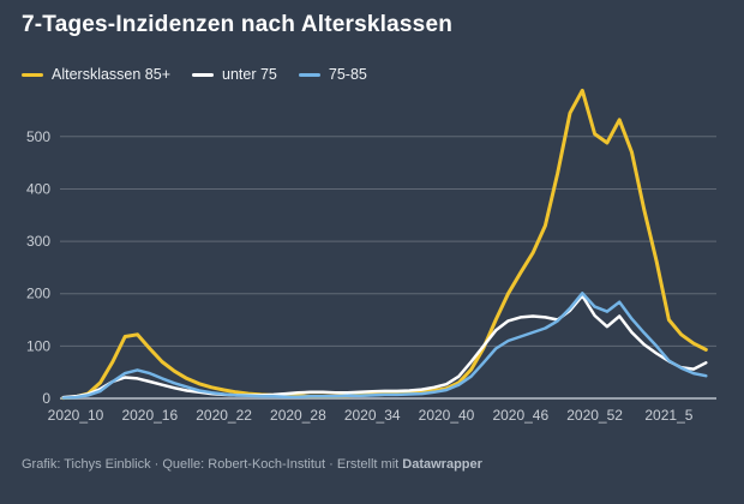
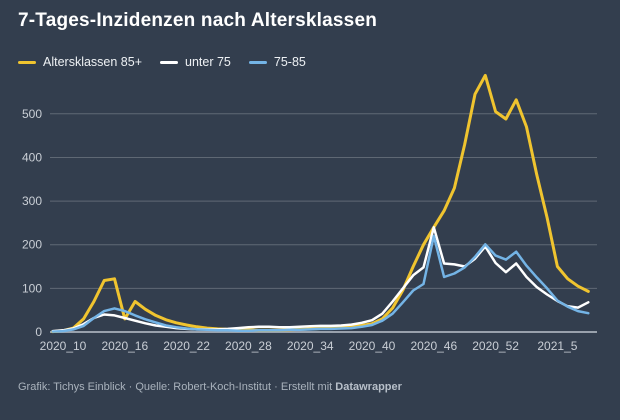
Altersklassen 85+/2020_16: 100 -> 30
unter 75/2020_46: 160 -> 240
75-85/2020_46: 120 -> 220
